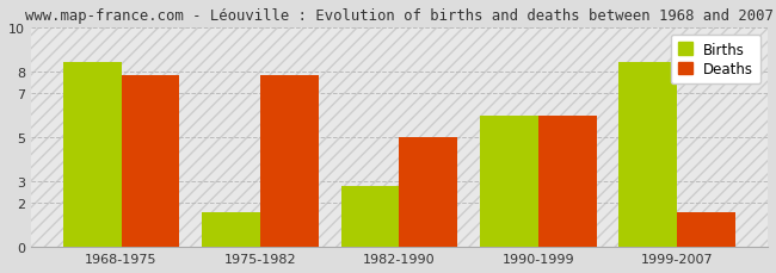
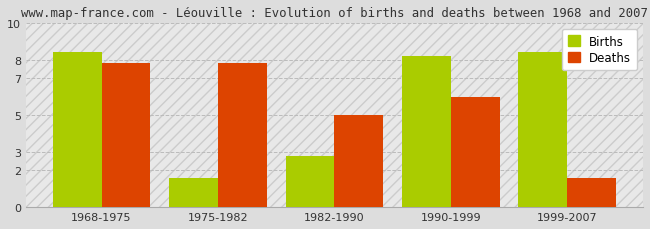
Births/1990-1999: 6.0 -> 8.2
